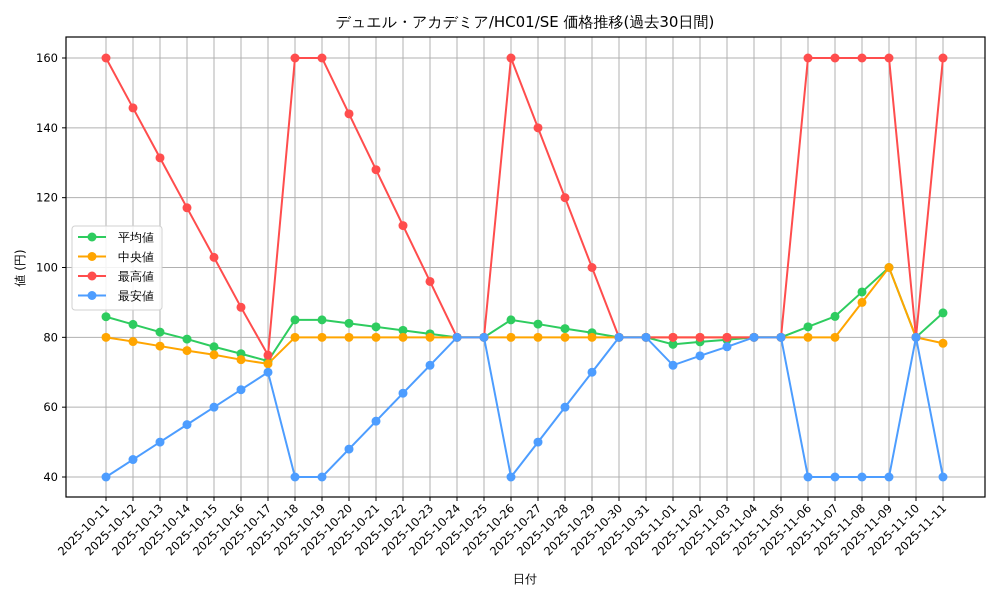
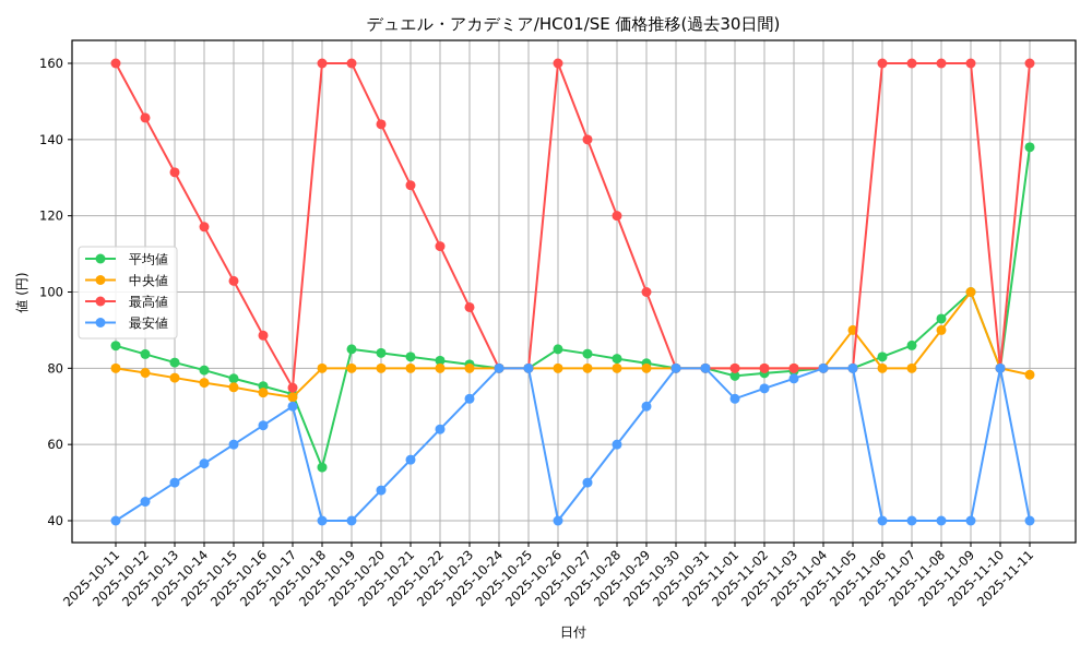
平均値/2025-10-18: 85 -> 54
中央値/2025-11-05: 80 -> 90
平均値/2025-11-11: 87 -> 138
